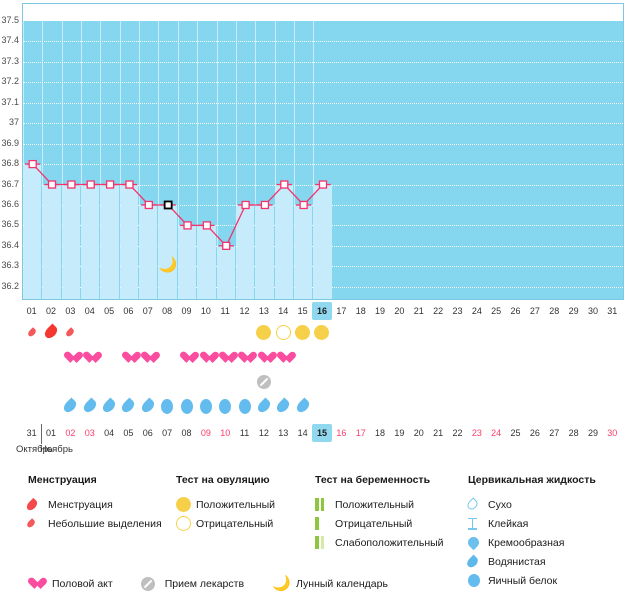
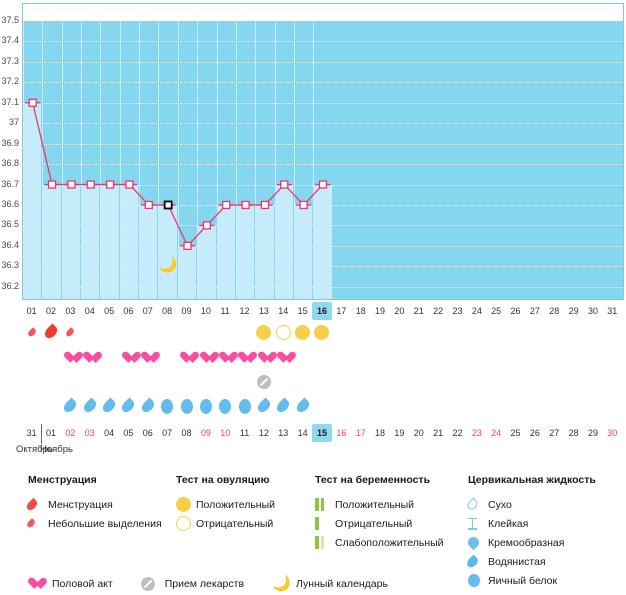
01: 36.8 -> 37.1
09: 36.5 -> 36.4
11: 36.4 -> 36.6
